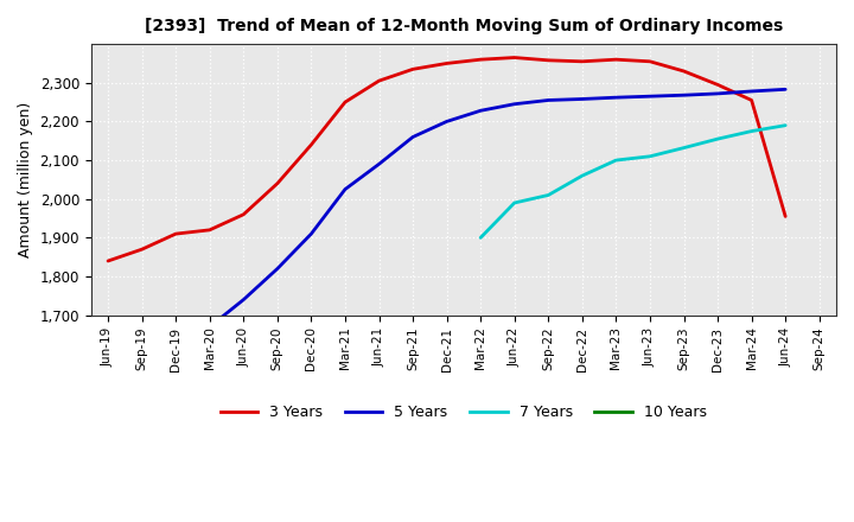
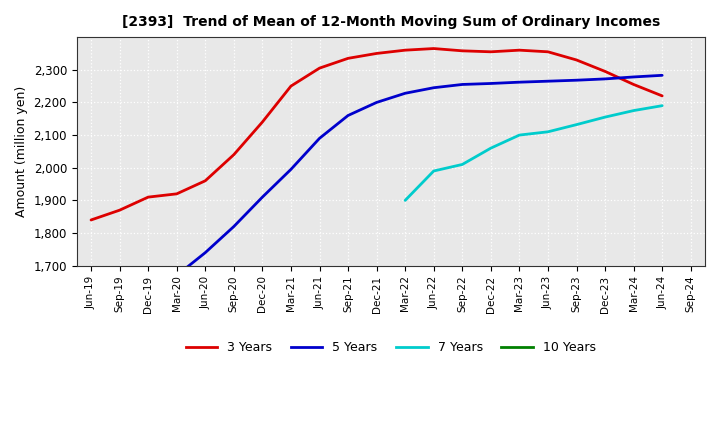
5 Years/Mar-21: 2,025 -> 1,995
3 Years/Jun-24: 1,955 -> 2,220
